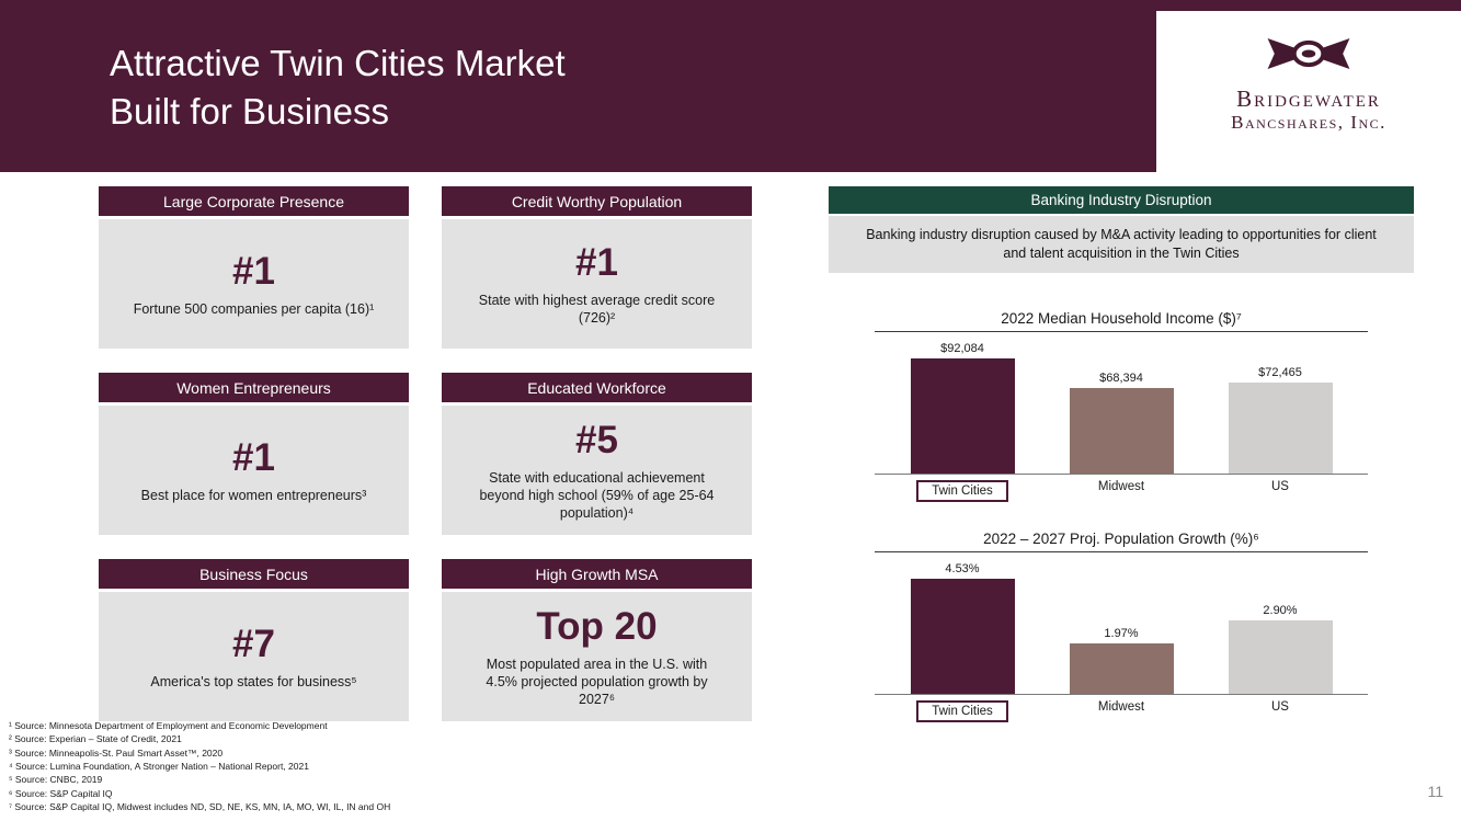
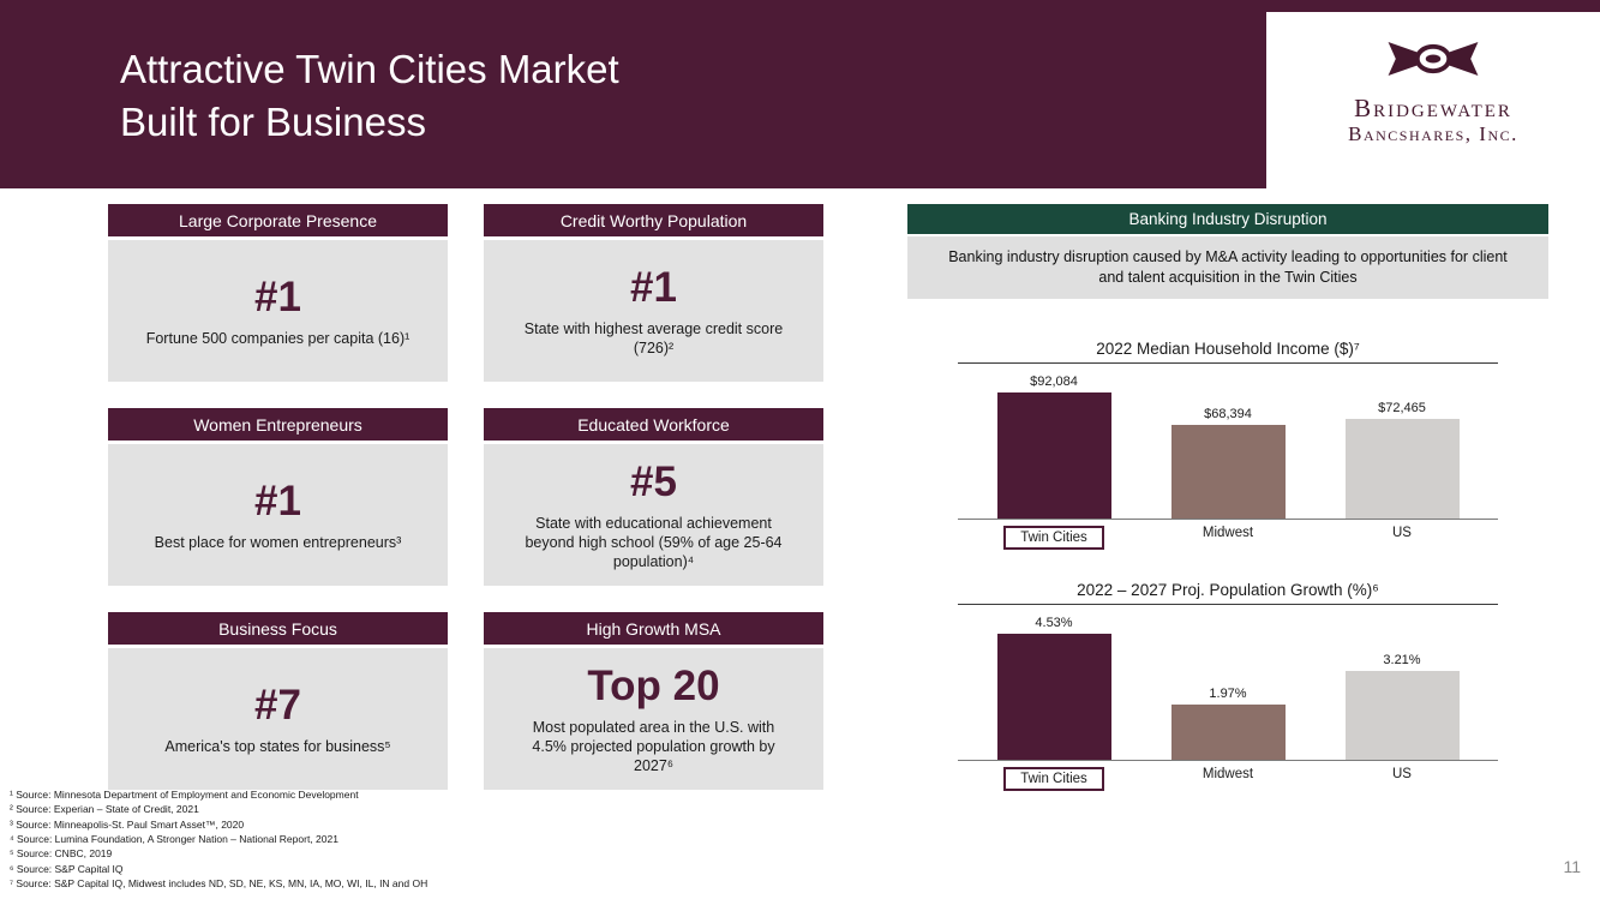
2022 – 2027 Proj. Population Growth (%)⁶/US: 2.90% -> 3.21%
